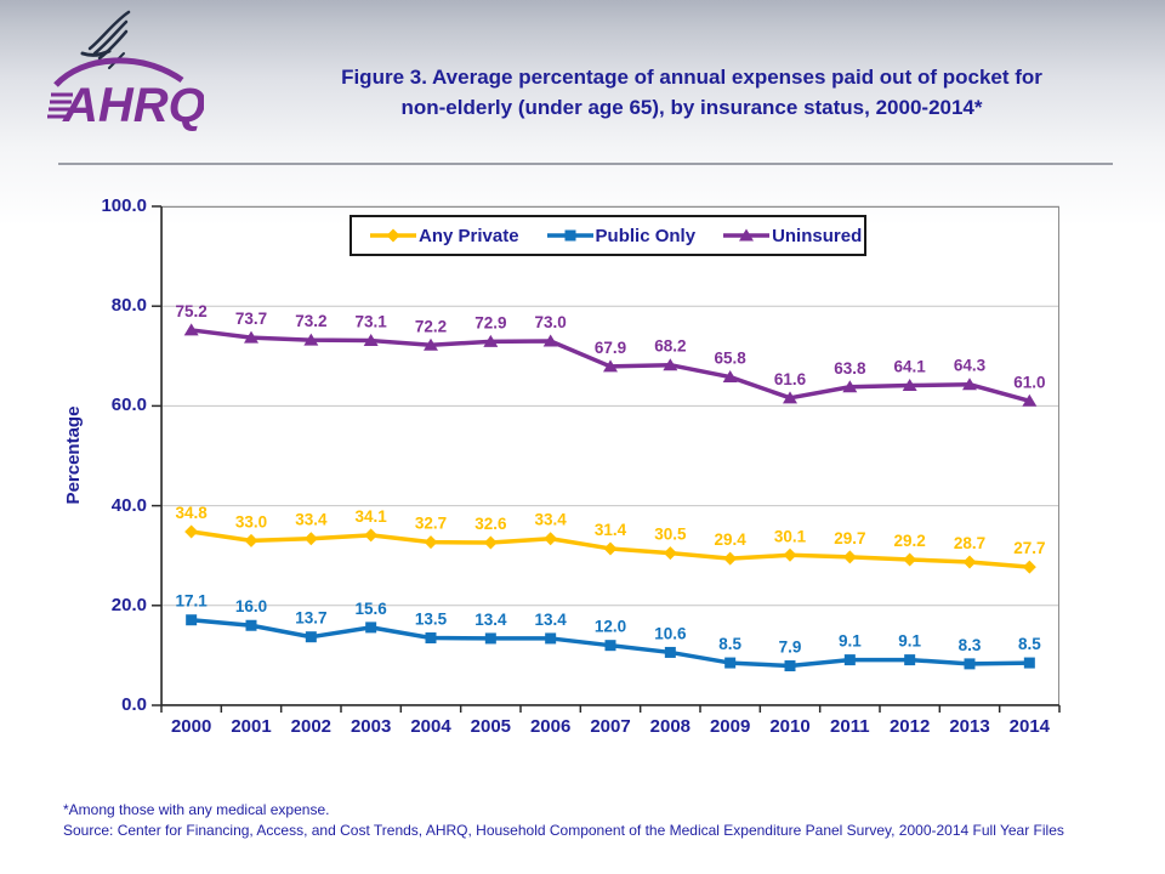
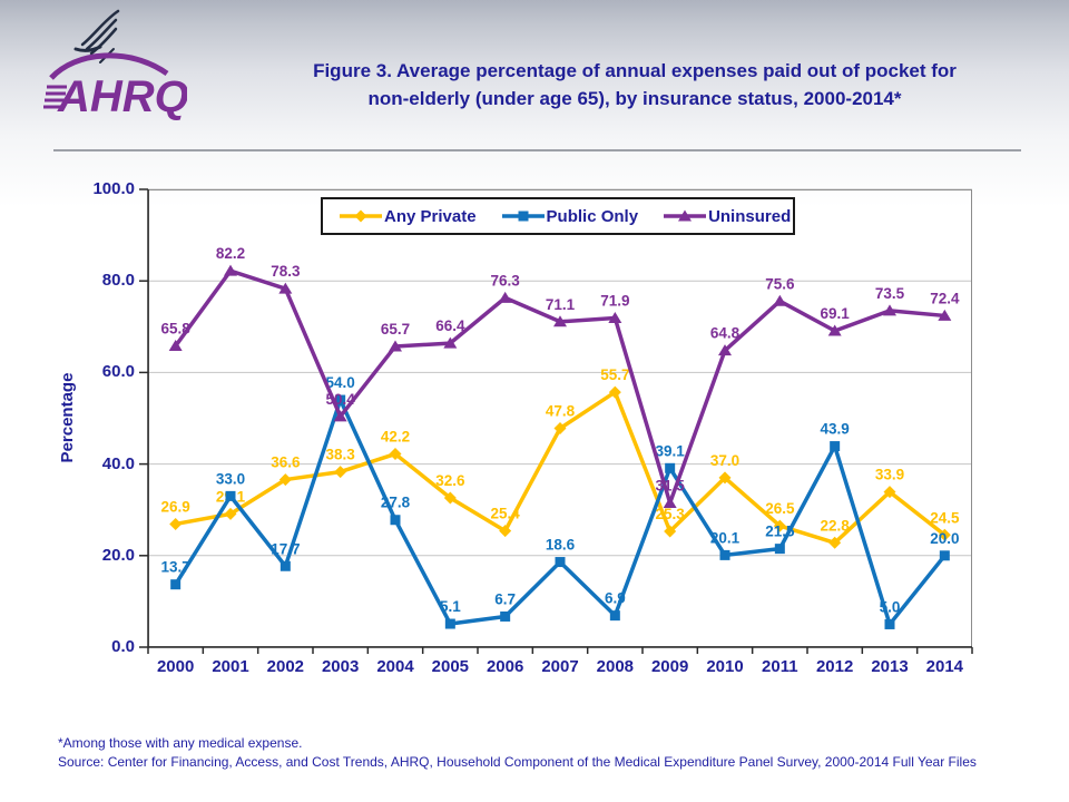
Any Private/2000: 34.8 -> 26.9
Public Only/2000: 17.1 -> 13.7
Uninsured/2000: 75.2 -> 65.8
Any Private/2001: 33.0 -> 29.1
Public Only/2001: 16.0 -> 33.0
Uninsured/2001: 73.7 -> 82.2
Any Private/2002: 33.4 -> 36.6
Public Only/2002: 13.7 -> 17.7
Uninsured/2002: 73.2 -> 78.3
Any Private/2003: 34.1 -> 38.3
Public Only/2003: 15.6 -> 54.0
Uninsured/2003: 73.1 -> 50.4
Any Private/2004: 32.7 -> 42.2
Public Only/2004: 13.5 -> 27.8
Uninsured/2004: 72.2 -> 65.7
Public Only/2005: 13.4 -> 5.1
Uninsured/2005: 72.9 -> 66.4
Any Private/2006: 33.4 -> 25.4
Public Only/2006: 13.4 -> 6.7
Uninsured/2006: 73.0 -> 76.3
Any Private/2007: 31.4 -> 47.8
Public Only/2007: 12.0 -> 18.6
Uninsured/2007: 67.9 -> 71.1
Any Private/2008: 30.5 -> 55.7
Public Only/2008: 10.6 -> 6.9
Uninsured/2008: 68.2 -> 71.9
Any Private/2009: 29.4 -> 25.3
Public Only/2009: 8.5 -> 39.1
Uninsured/2009: 65.8 -> 31.5
Any Private/2010: 30.1 -> 37.0
Public Only/2010: 7.9 -> 20.1
Uninsured/2010: 61.6 -> 64.8
Any Private/2011: 29.7 -> 26.5
Public Only/2011: 9.1 -> 21.5
Uninsured/2011: 63.8 -> 75.6
Any Private/2012: 29.2 -> 22.8
Public Only/2012: 9.1 -> 43.9
Uninsured/2012: 64.1 -> 69.1
Any Private/2013: 28.7 -> 33.9
Public Only/2013: 8.3 -> 5.0
Uninsured/2013: 64.3 -> 73.5
Any Private/2014: 27.7 -> 24.5
Public Only/2014: 8.5 -> 20.0
Uninsured/2014: 61.0 -> 72.4
